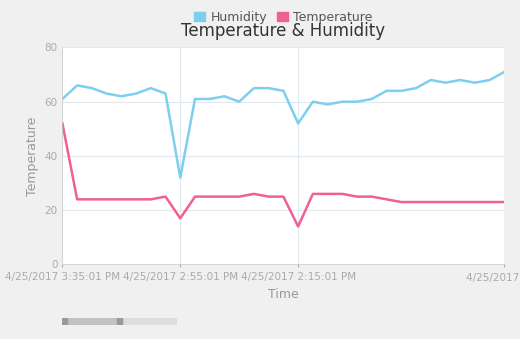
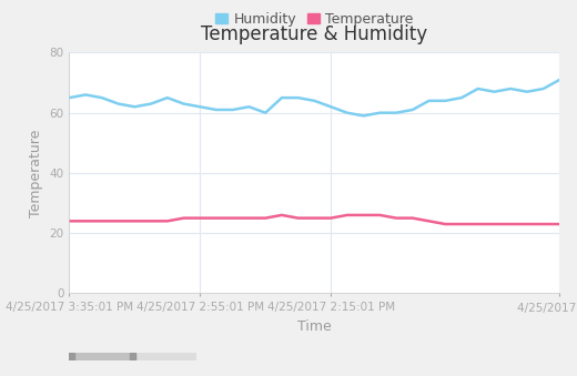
Humidity/4/25/2017 3:35:01 PM: 61 -> 65
Temperature/4/25/2017 3:35:01 PM: 52 -> 24
Humidity/4/25/2017 2:55:01 PM: 32 -> 62
Temperature/4/25/2017 2:55:01 PM: 17 -> 25
Humidity/4/25/2017 2:15:01 PM: 52 -> 62
Temperature/4/25/2017 2:15:01 PM: 14 -> 25
